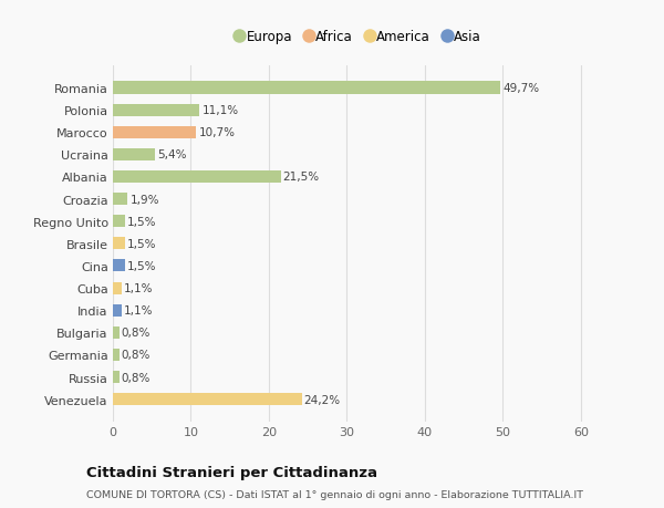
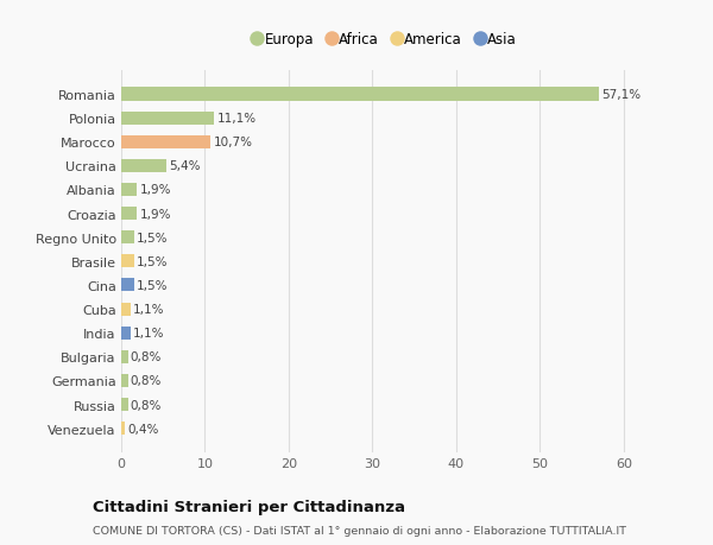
Romania: 49,7% -> 57,1%
Albania: 21,5% -> 1,9%
Venezuela: 24,2% -> 0,4%
